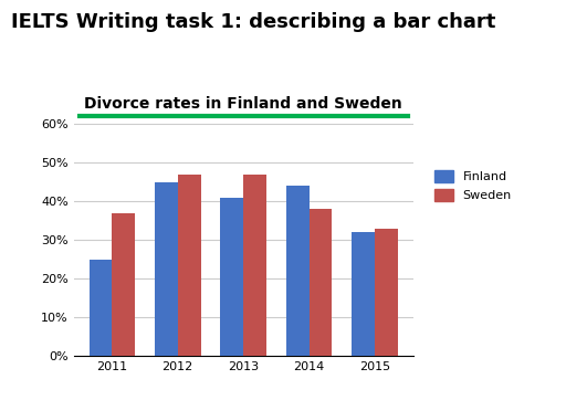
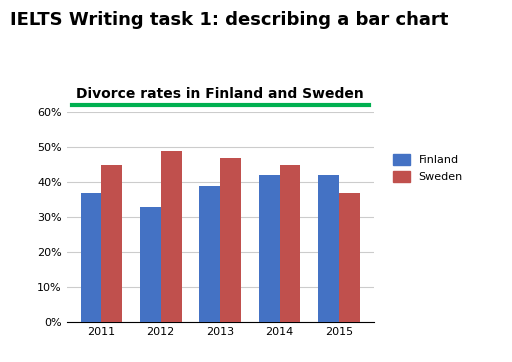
Finland/2011: 25% -> 37%
Sweden/2011: 37% -> 45%
Finland/2012: 45% -> 33%
Sweden/2012: 47% -> 49%
Finland/2013: 41% -> 39%
Finland/2014: 44% -> 42%
Sweden/2014: 38% -> 45%
Finland/2015: 32% -> 42%
Sweden/2015: 33% -> 37%
